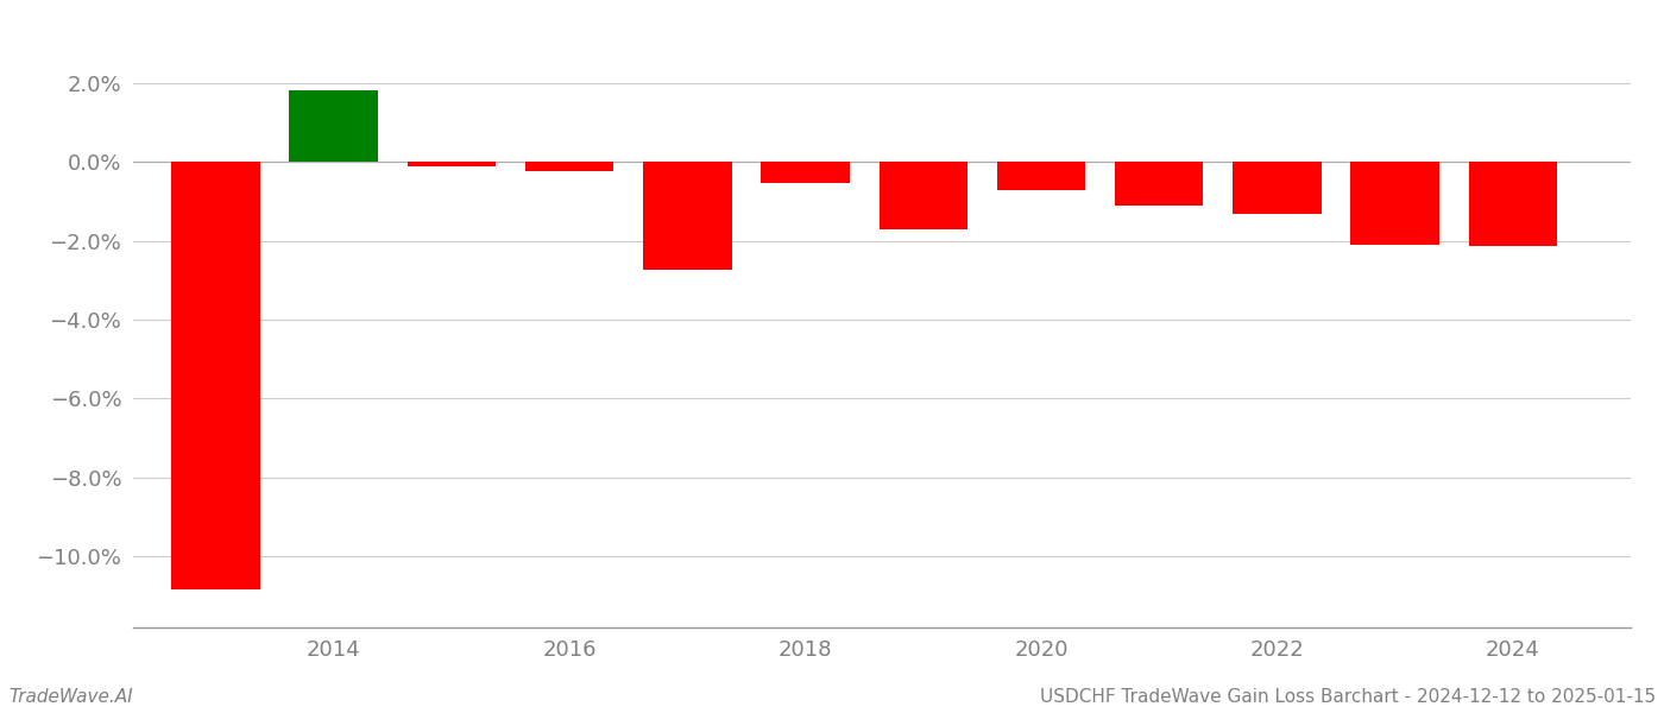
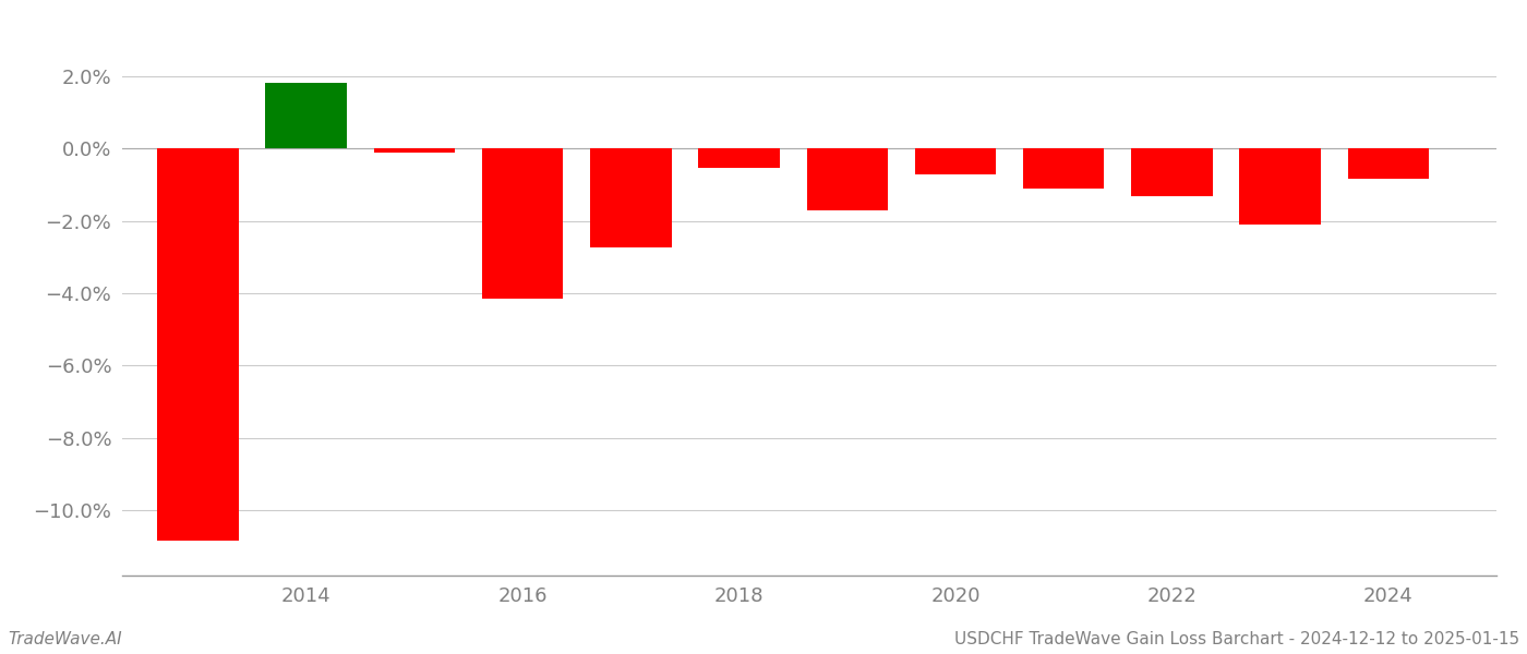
2016: -0.22% -> -4.15%
2024: -2.12% -> -0.85%
